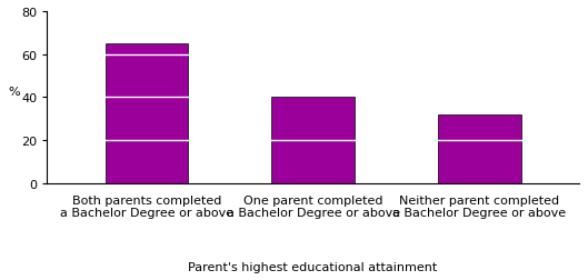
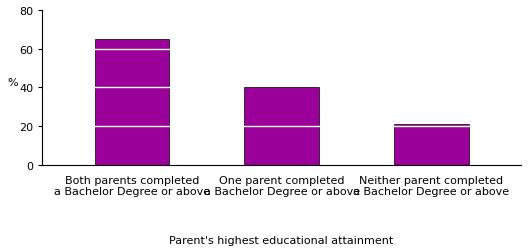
Neither parent completed a Bachelor Degree or above: 32 -> 21
